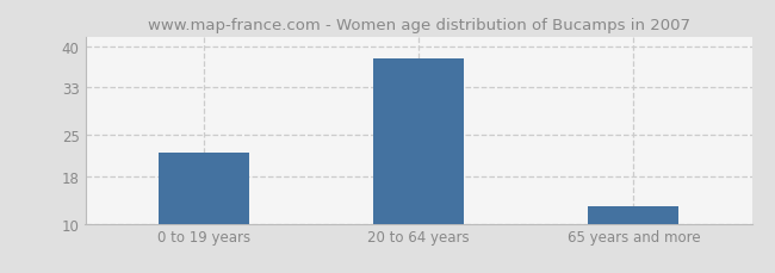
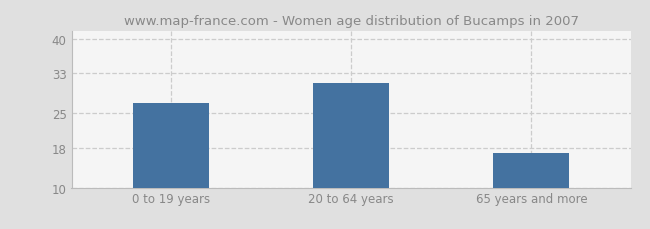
0 to 19 years: 22 -> 27
20 to 64 years: 38 -> 31
65 years and more: 13 -> 17
